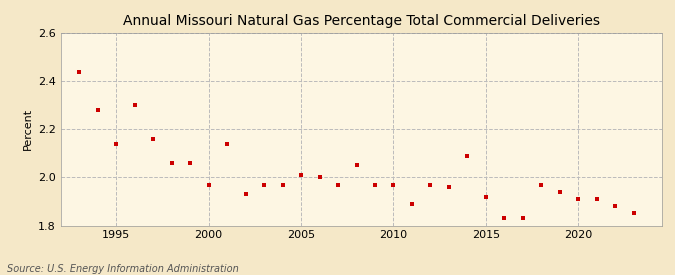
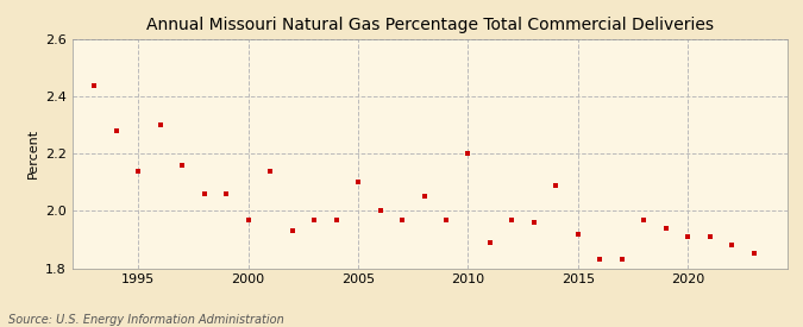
2005: 2.01 -> 2.10
2010: 1.97 -> 2.20
